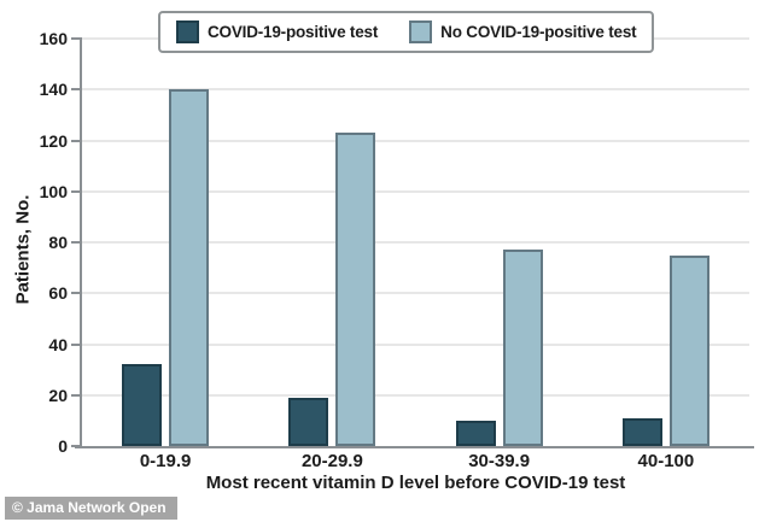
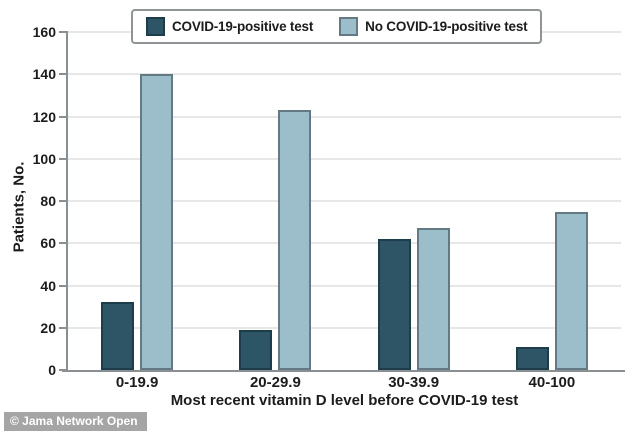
COVID-19-positive test/30-39.9: 10 -> 62
No COVID-19-positive test/30-39.9: 77 -> 67
